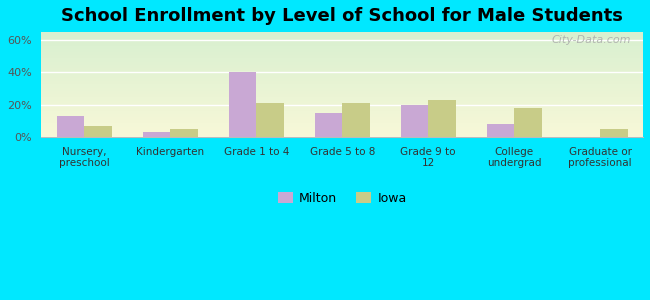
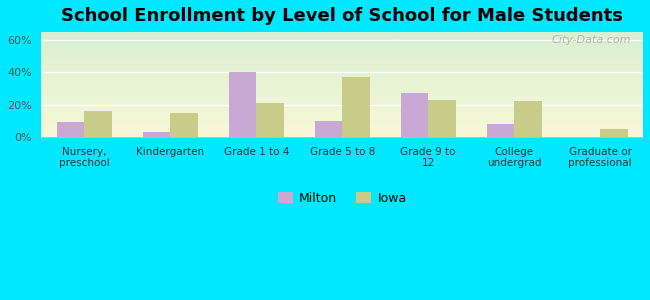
Milton/Nursery, preschool: 13% -> 9%
Iowa/Nursery, preschool: 7% -> 16%
Iowa/Kindergarten: 5% -> 15%
Milton/Grade 5 to 8: 15% -> 10%
Iowa/Grade 5 to 8: 21% -> 37%
Milton/Grade 9 to 12: 20% -> 27%
Iowa/College undergrad: 18% -> 22%
